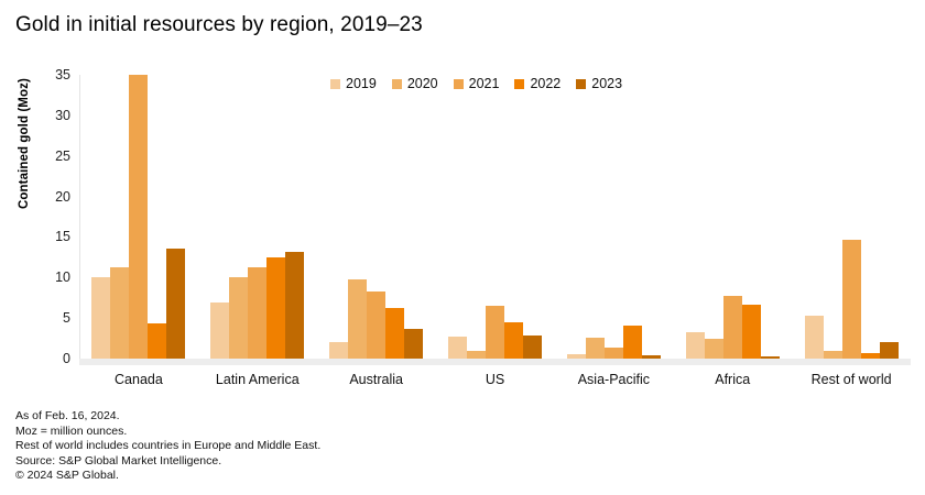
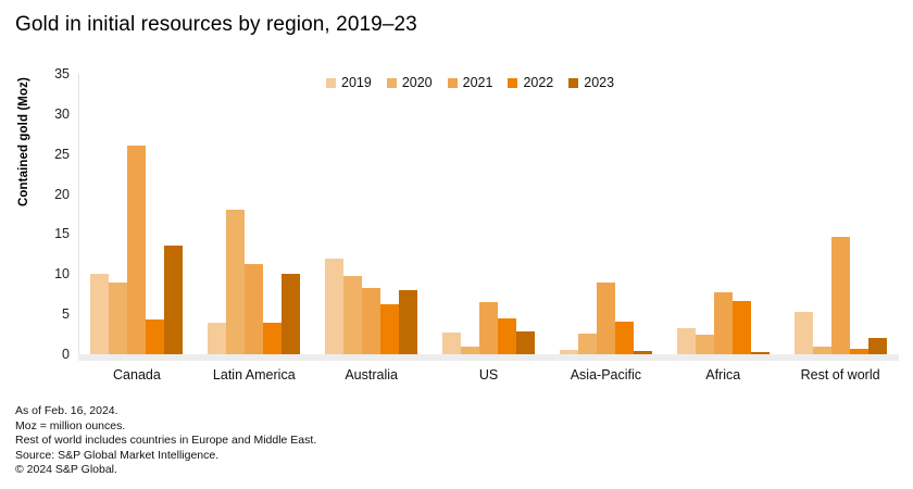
2020/Canada: 11 -> 9
2021/Canada: 35 -> 26
2019/Latin America: 7 -> 4
2020/Latin America: 10 -> 18
2022/Latin America: 12 -> 4
2023/Latin America: 13 -> 10
2019/Australia: 2 -> 12
2023/Australia: 4 -> 8
2021/Asia-Pacific: 1 -> 9
